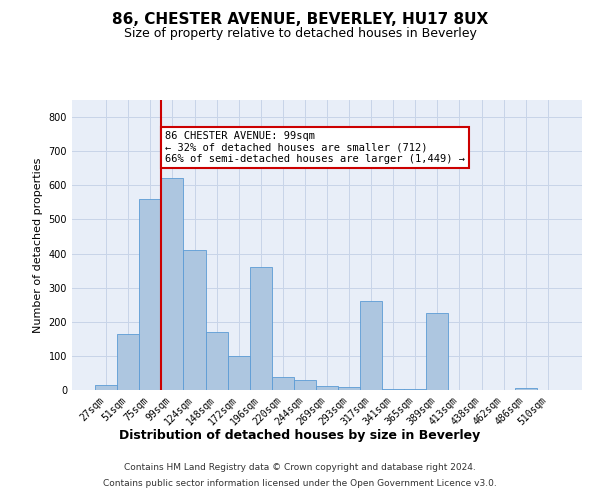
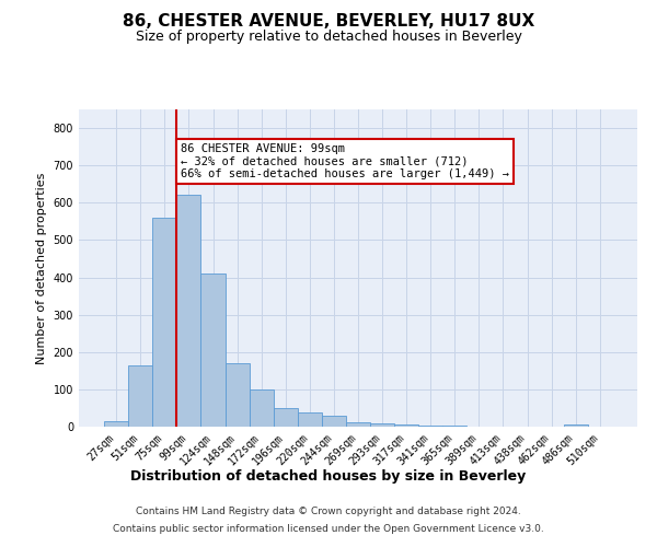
196sqm: 360 -> 50
317sqm: 260 -> 7
389sqm: 225 -> 1
